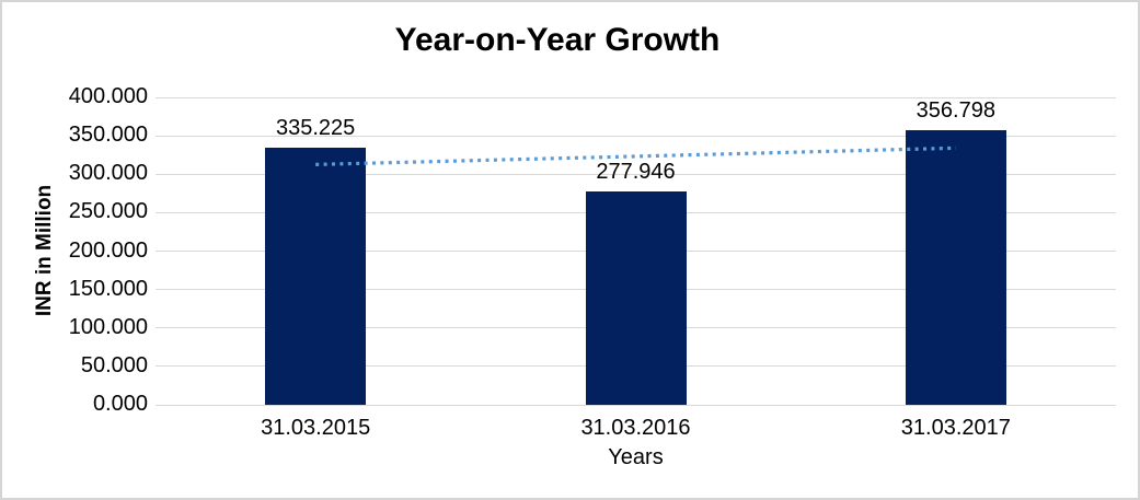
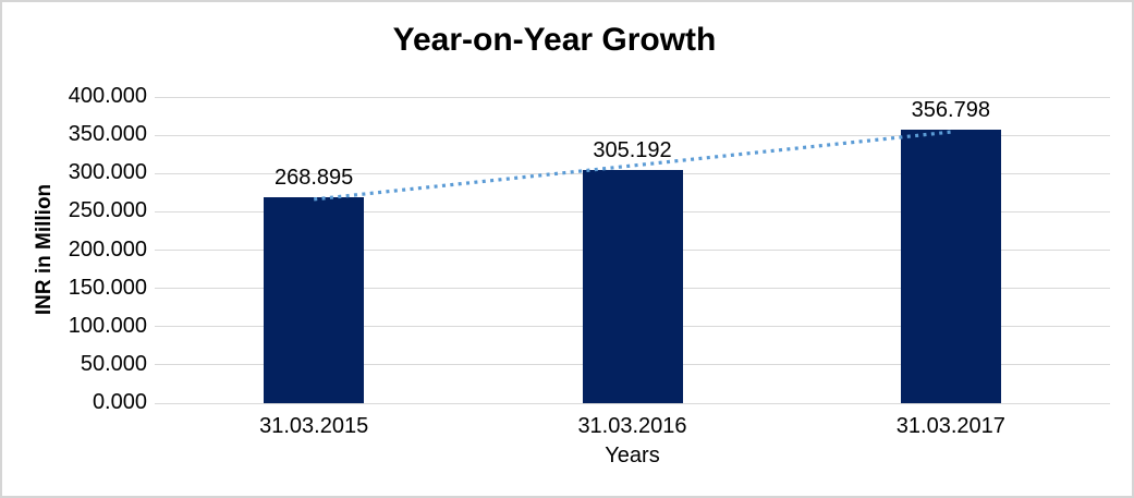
31.03.2015: 335.225 -> 268.895
31.03.2016: 277.946 -> 305.192
